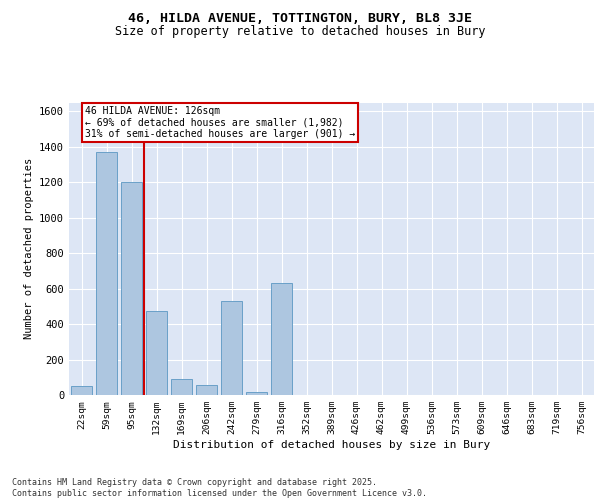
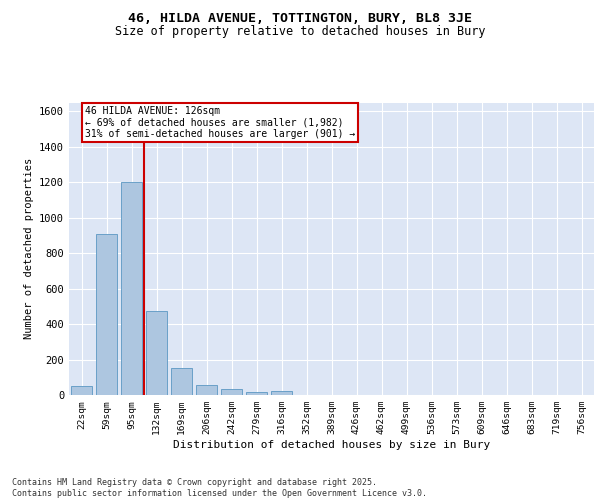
59sqm: 1370 -> 910
169sqm: 90 -> 160
242sqm: 530 -> 30
316sqm: 630 -> 20
